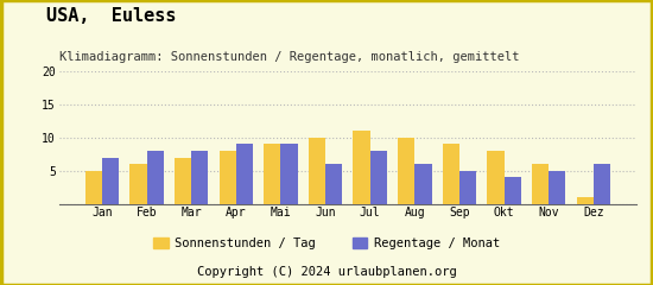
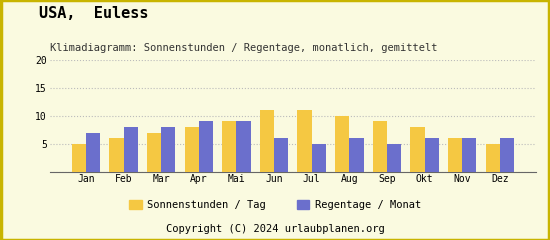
Sonnenstunden / Tag/Jun: 10 -> 11
Regentage / Monat/Jul: 8 -> 5
Regentage / Monat/Okt: 4 -> 6
Regentage / Monat/Nov: 5 -> 6
Sonnenstunden / Tag/Dez: 1 -> 5
